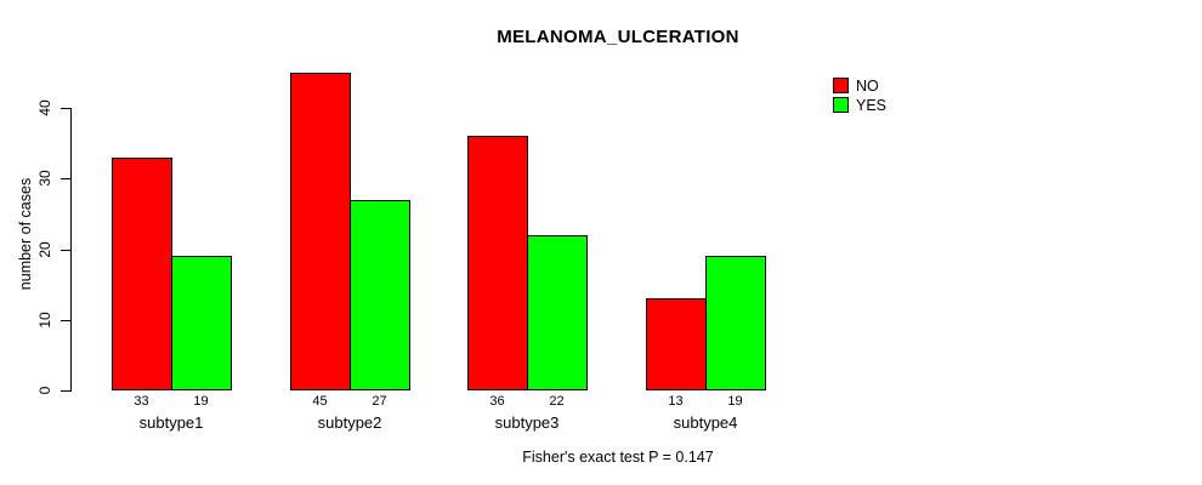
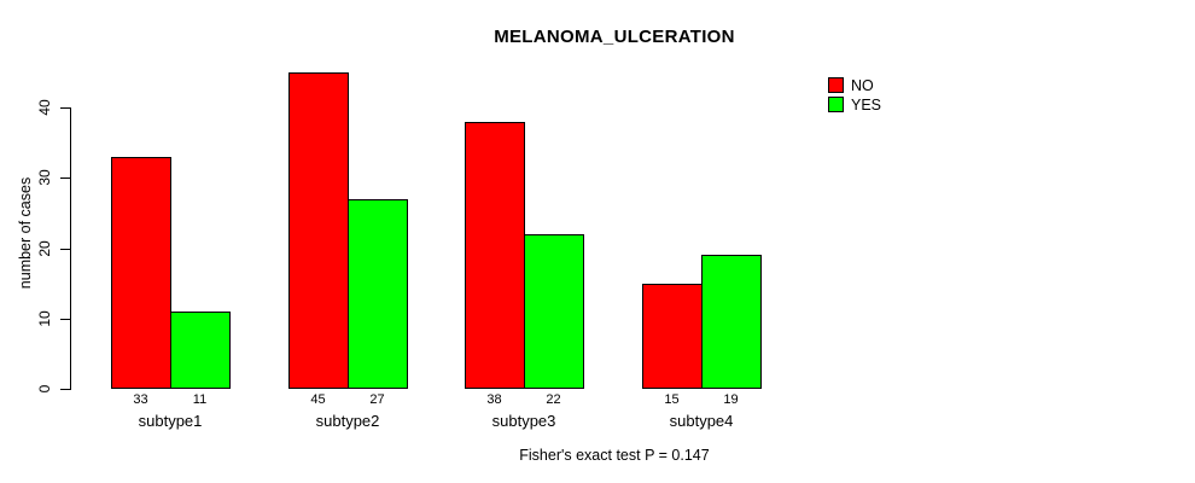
YES/subtype1: 19 -> 11
NO/subtype3: 36 -> 38
NO/subtype4: 13 -> 15
